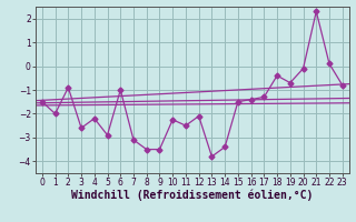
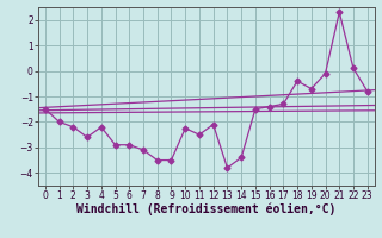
2: -0.90 -> -2.20
6: -1.00 -> -2.90
